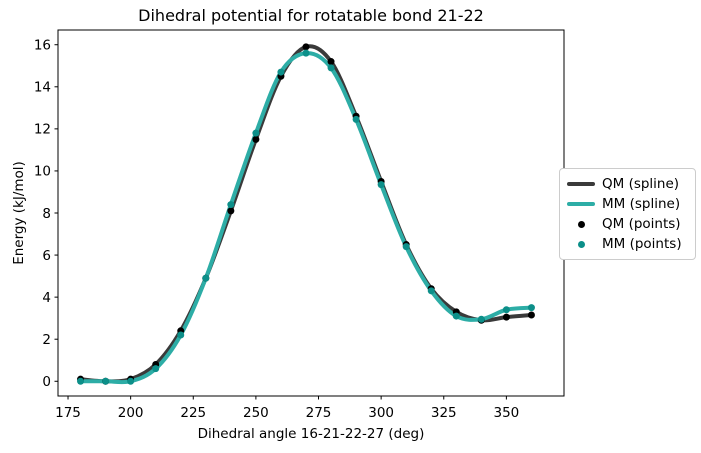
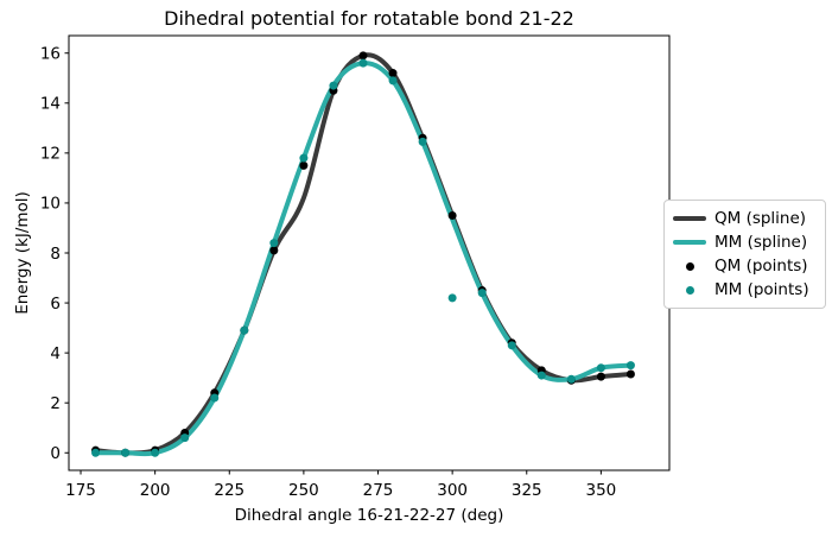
QM (spline)/250: 11.5 -> 10.2
MM (points)/300: 9.3 -> 6.2
